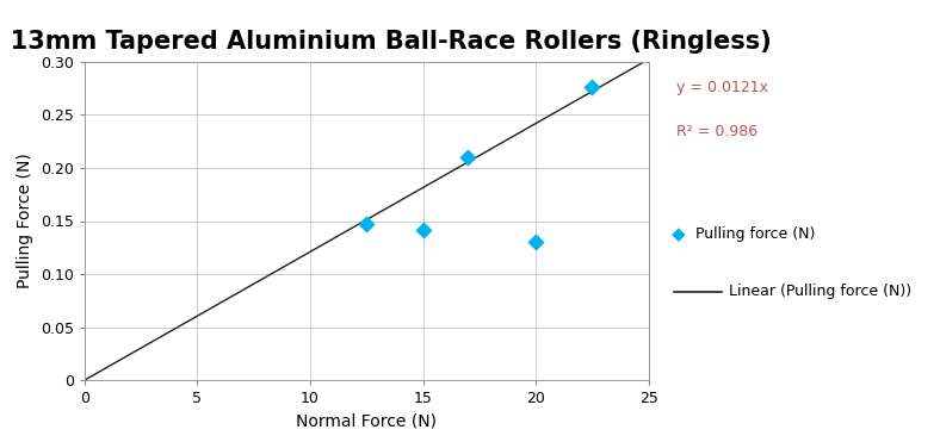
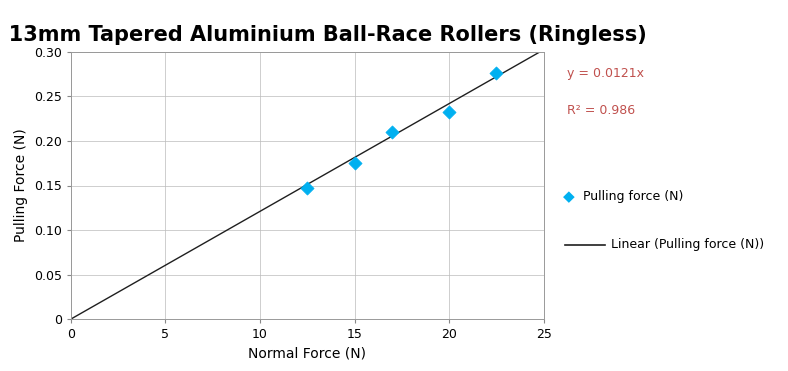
15: 0.142 -> 0.175
20: 0.130 -> 0.233
